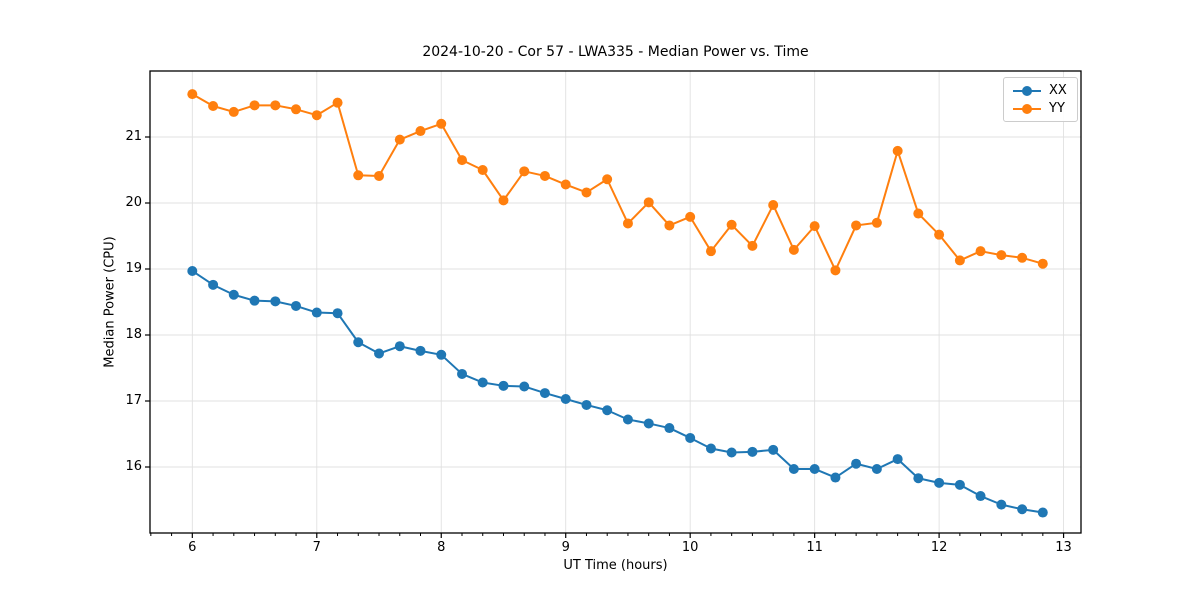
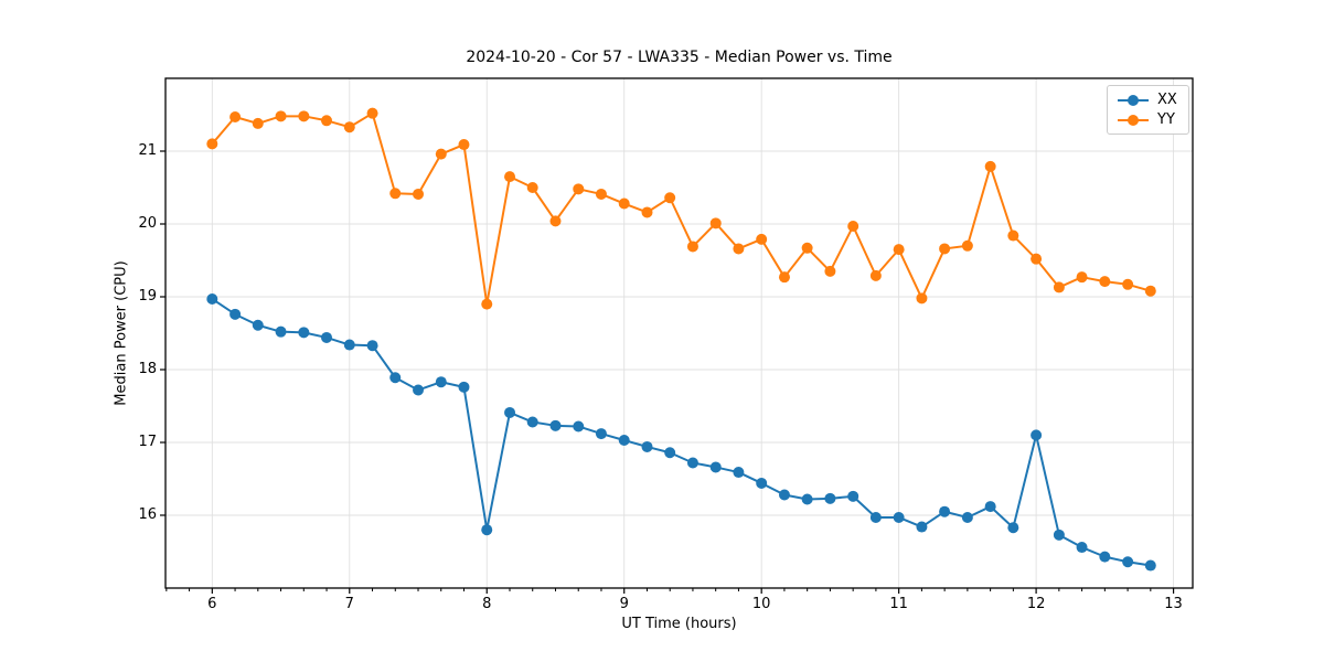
YY/6: 21.6 -> 21.1
XX/8: 17.7 -> 15.8
YY/8: 21.2 -> 18.9
XX/12: 15.8 -> 17.1
